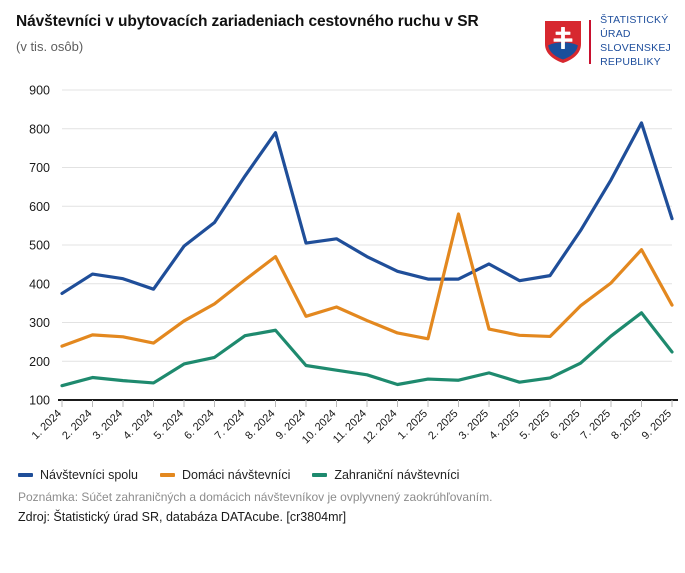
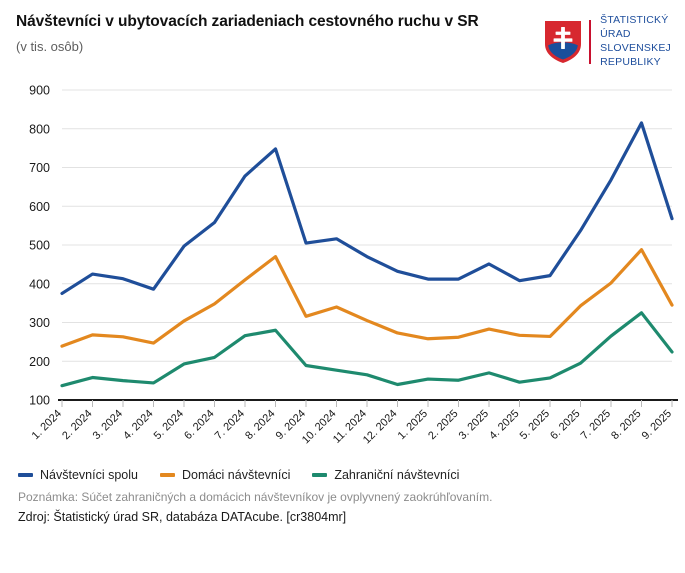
Návštevníci spolu/8. 2024: 790 -> 750
Domáci návštevníci/2. 2025: 580 -> 260
